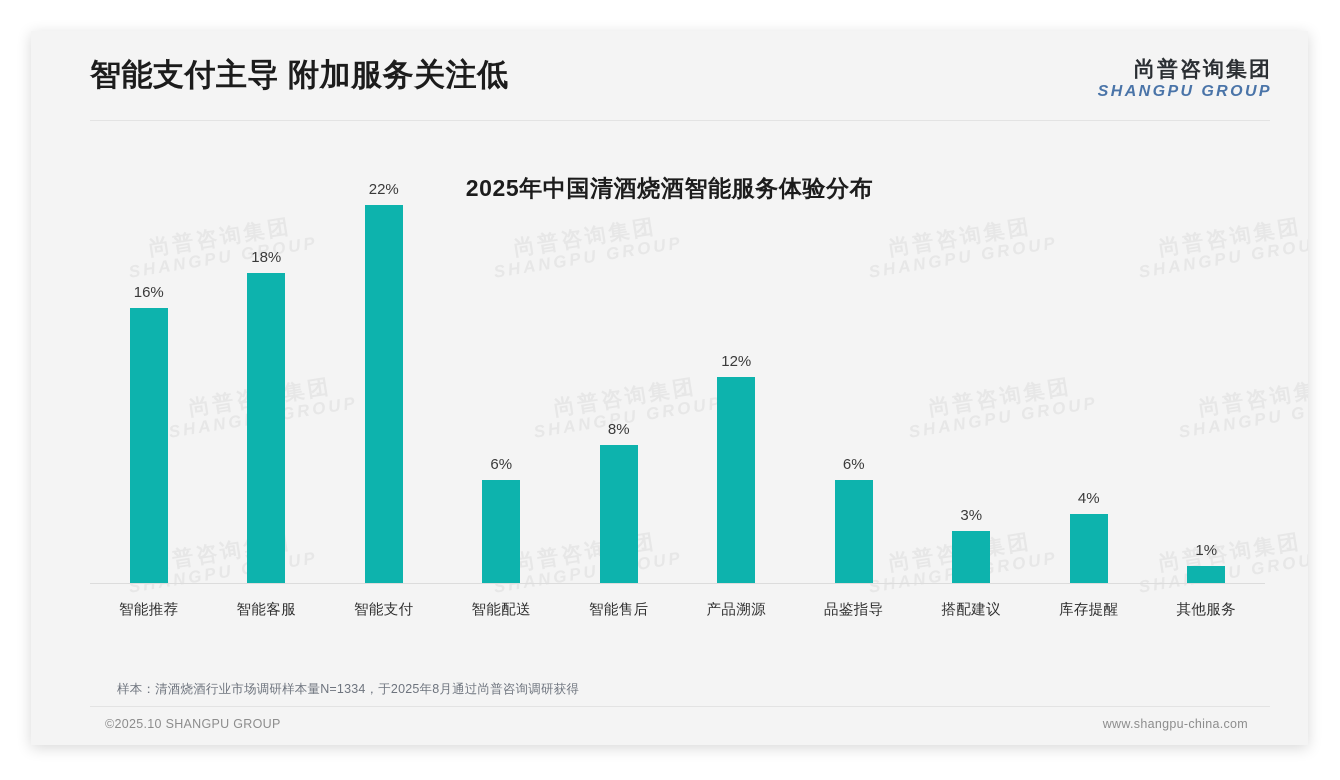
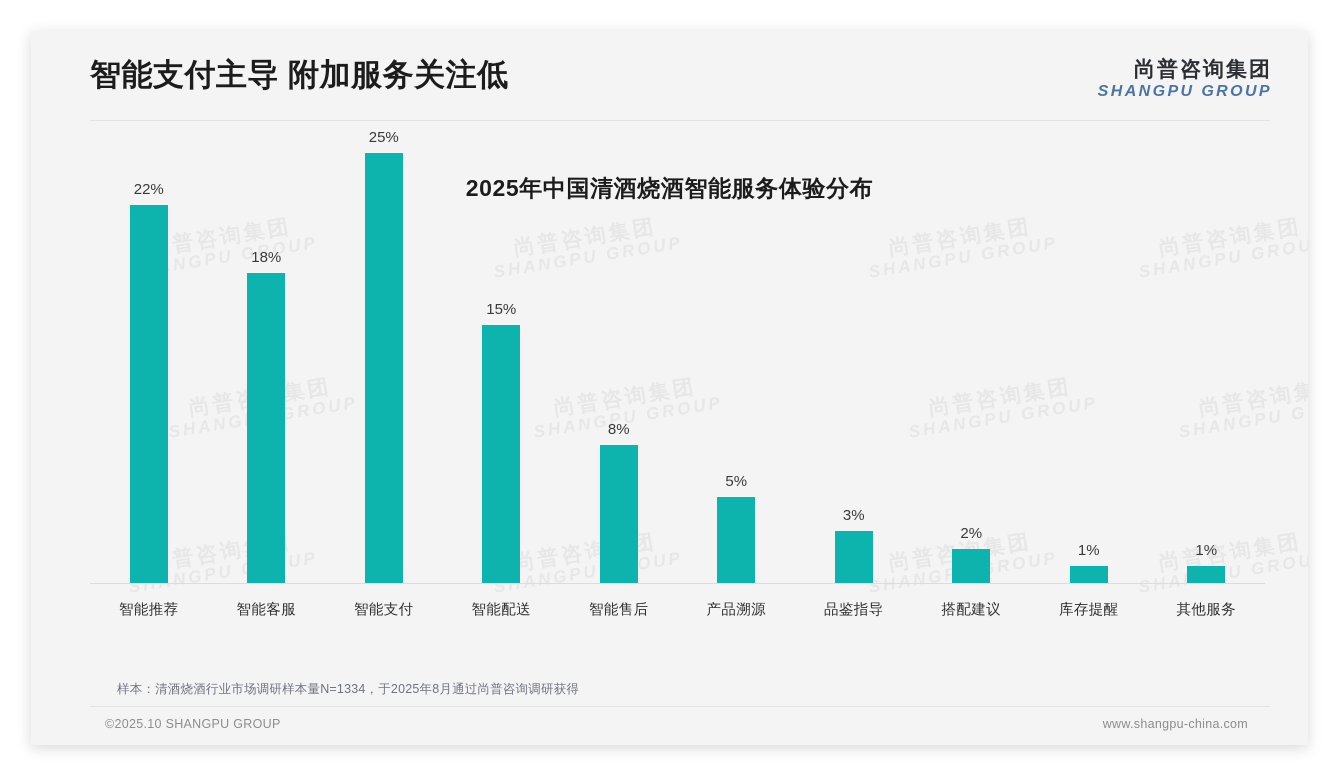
智能推荐: 16% -> 22%
智能支付: 22% -> 25%
智能配送: 6% -> 15%
产品溯源: 12% -> 5%
品鉴指导: 6% -> 3%
搭配建议: 3% -> 2%
库存提醒: 4% -> 1%
